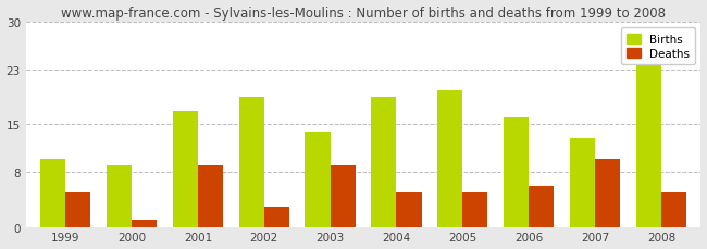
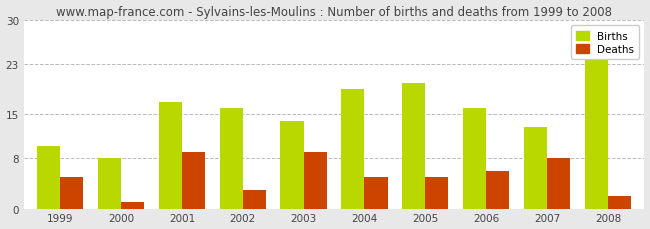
Births/2000: 9 -> 8
Births/2002: 19 -> 16
Deaths/2007: 10 -> 8
Deaths/2008: 5 -> 2
